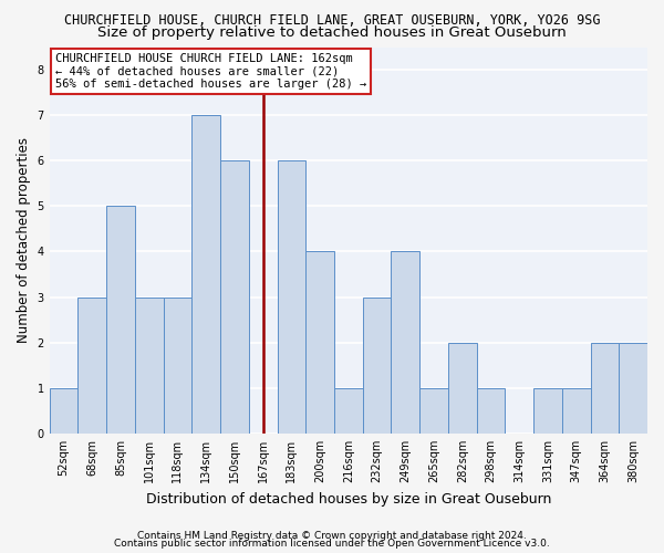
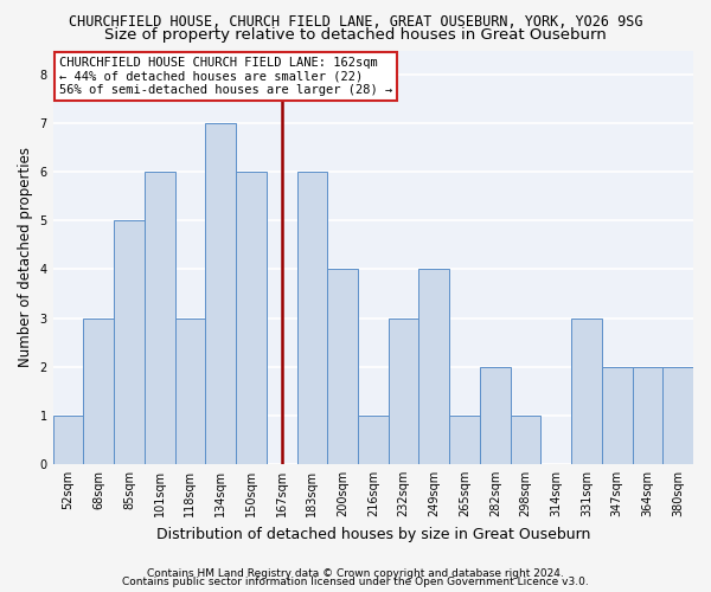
101sqm: 3 -> 6
331sqm: 1 -> 3
347sqm: 1 -> 2
